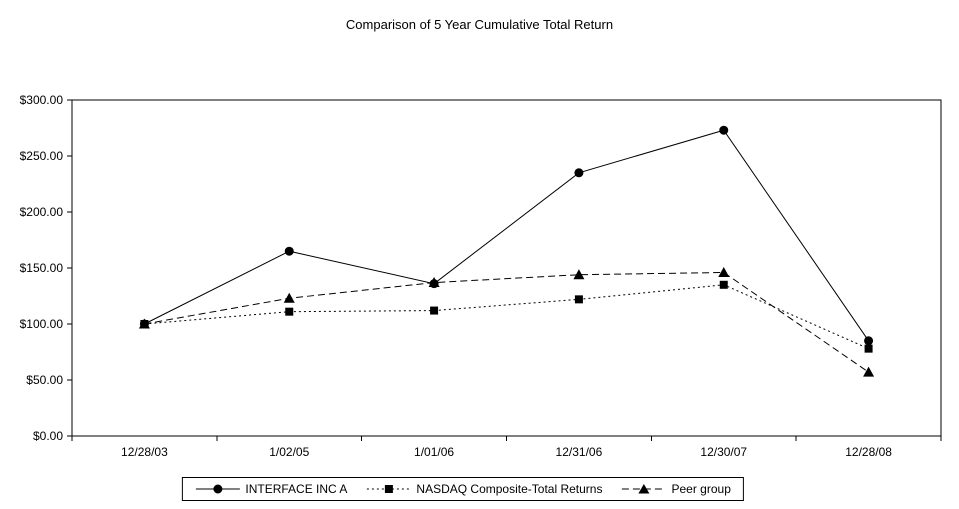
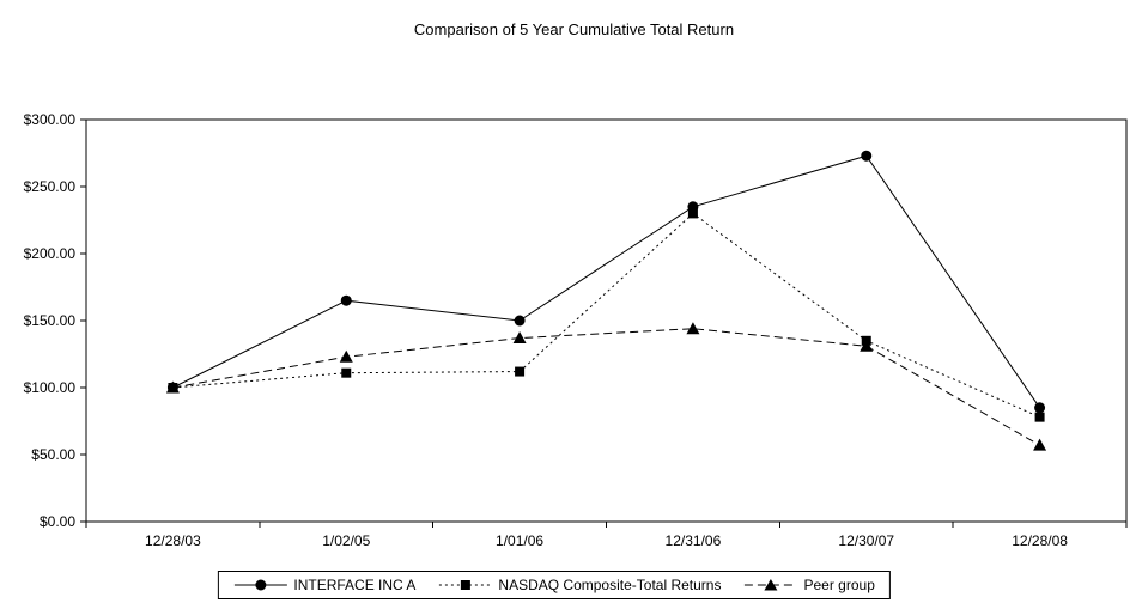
INTERFACE INC A/1/01/06: $136 -> $150
NASDAQ Composite-Total Returns/12/31/06: $122 -> $230
Peer group/12/30/07: $146 -> $131
